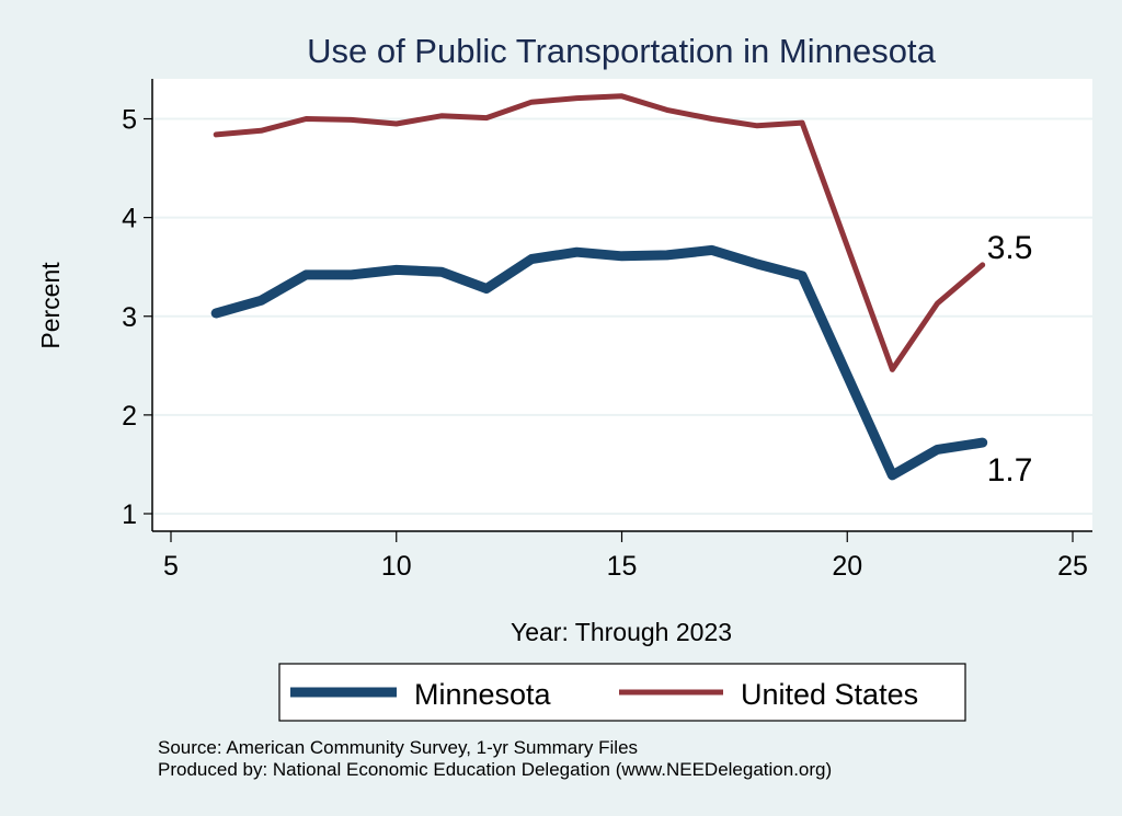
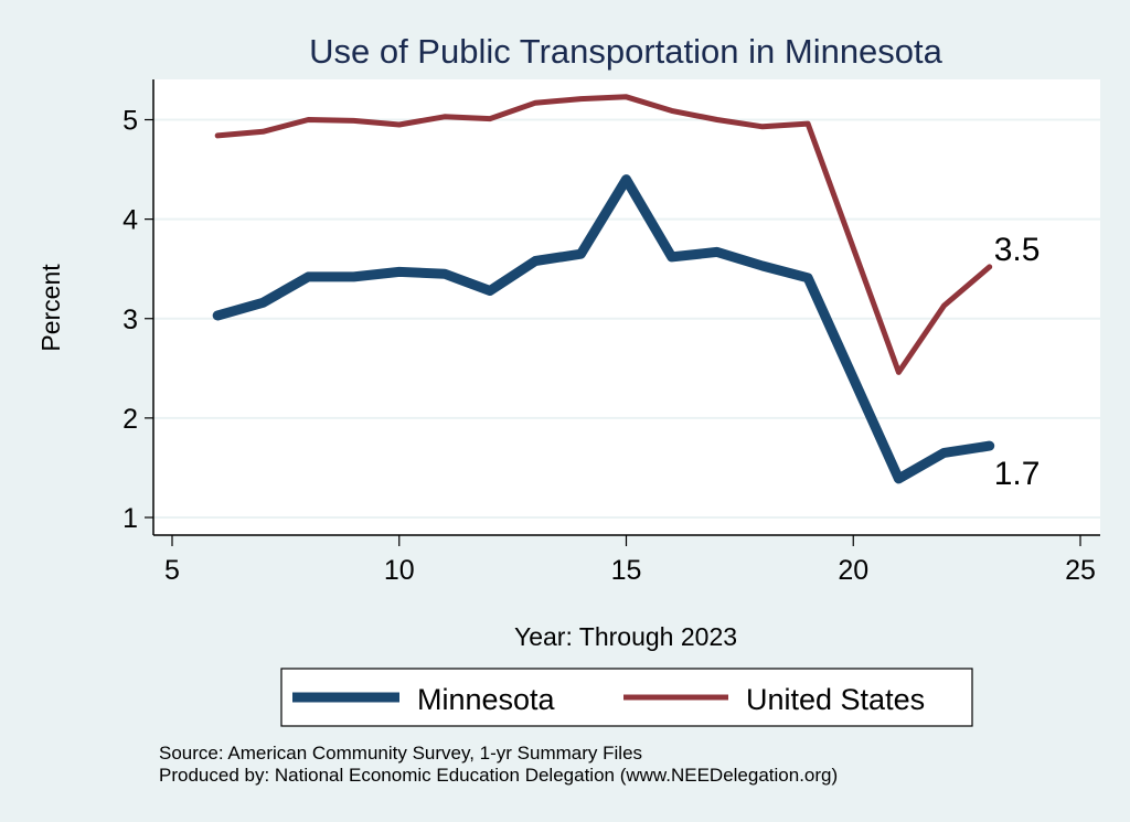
Minnesota/15: 3.6 -> 4.4
